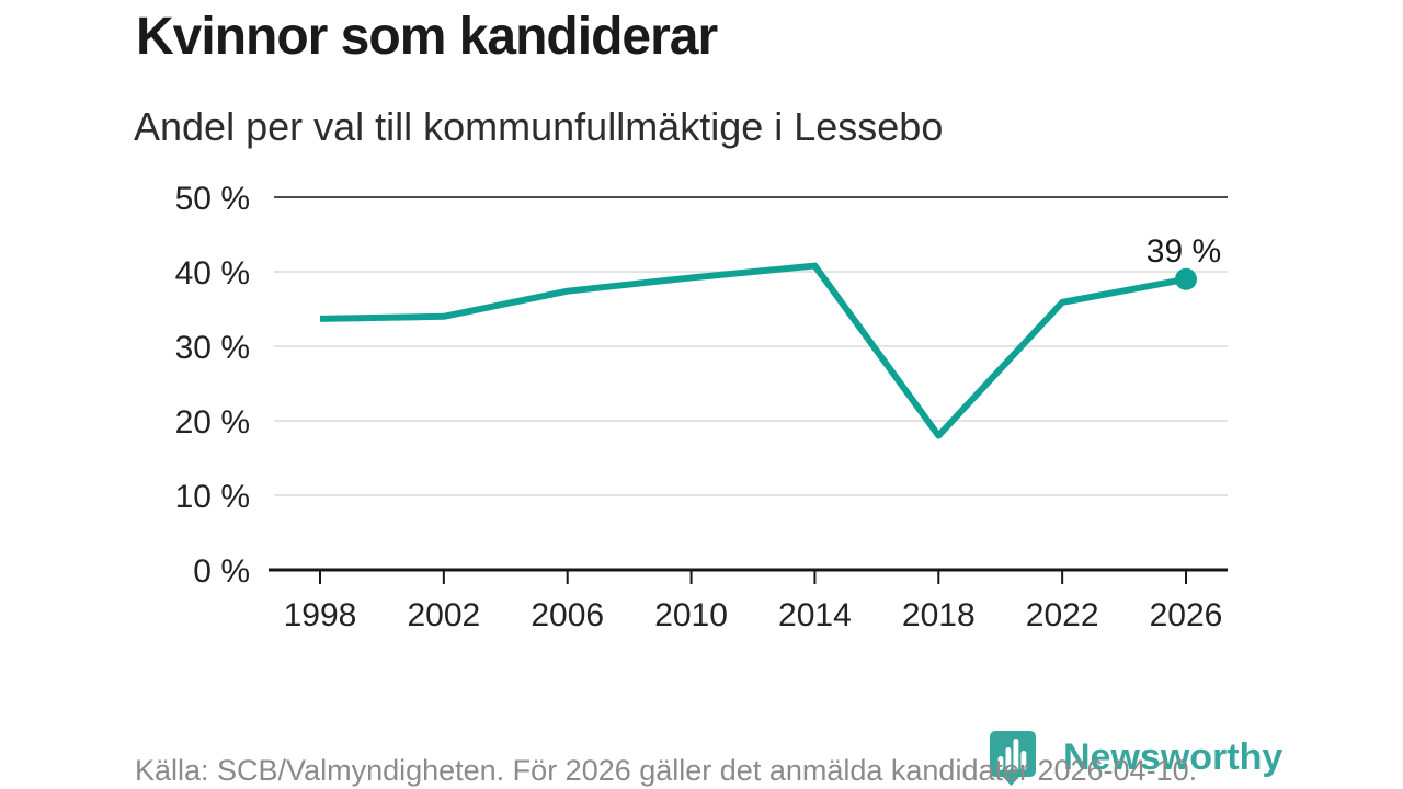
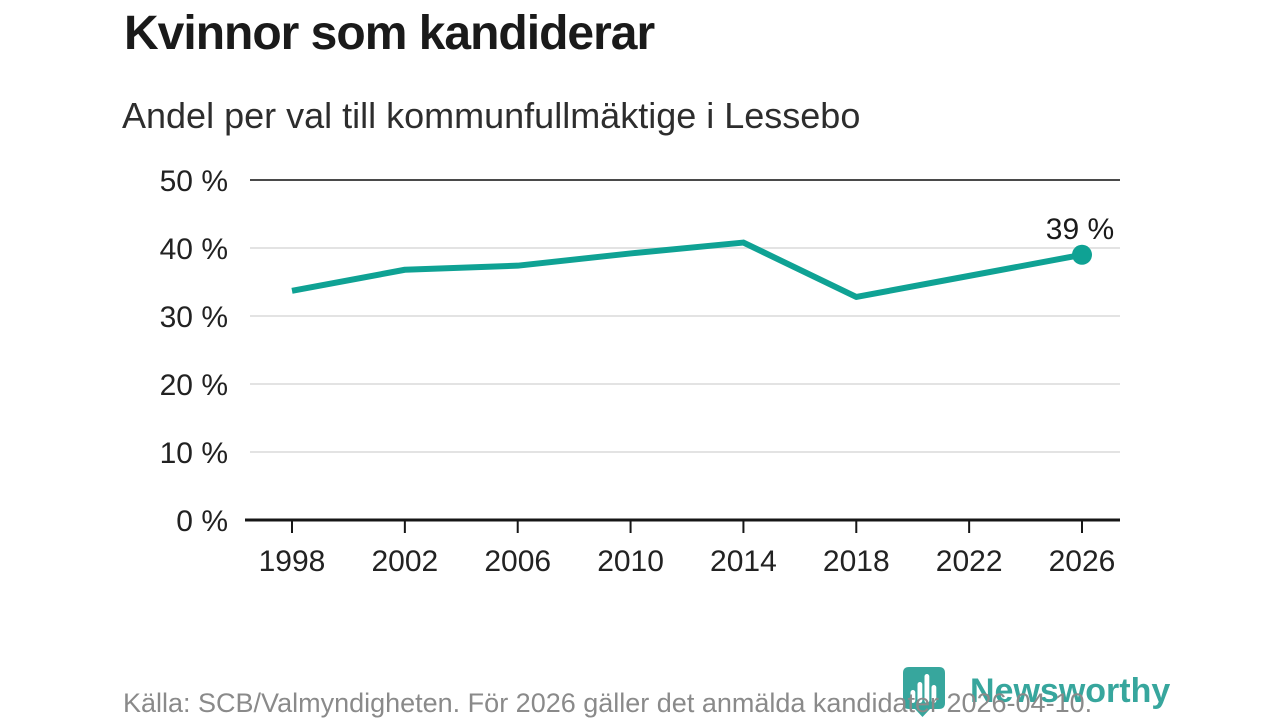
2002: 34% -> 37%
2018: 18% -> 33%
